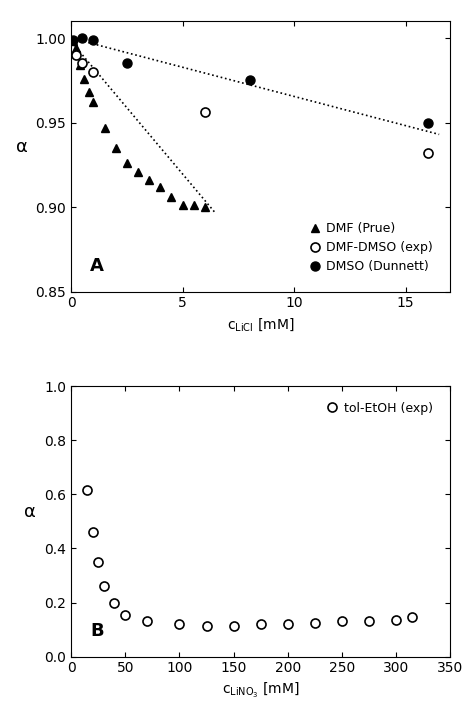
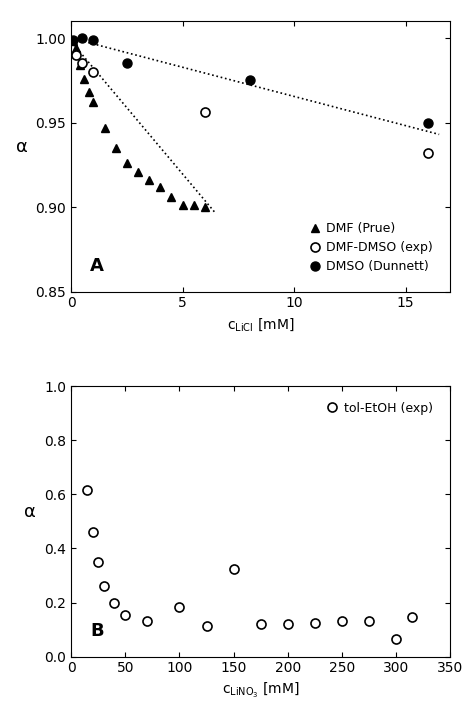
100: 0.120 -> 0.185
150: 0.112 -> 0.325
300: 0.135 -> 0.065
